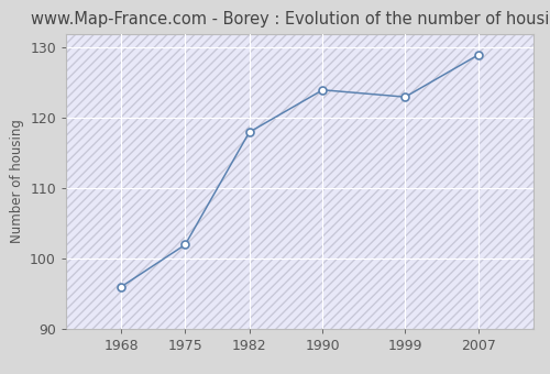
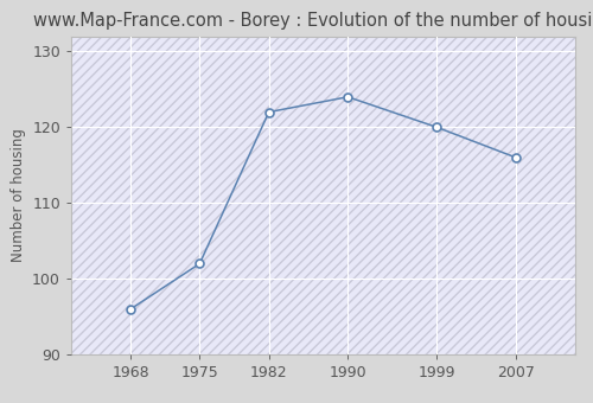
1982: 118 -> 122
1999: 123 -> 120
2007: 129 -> 116
